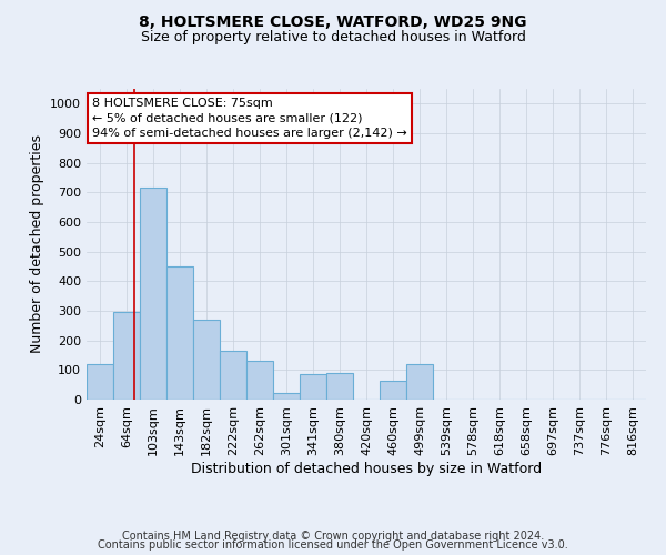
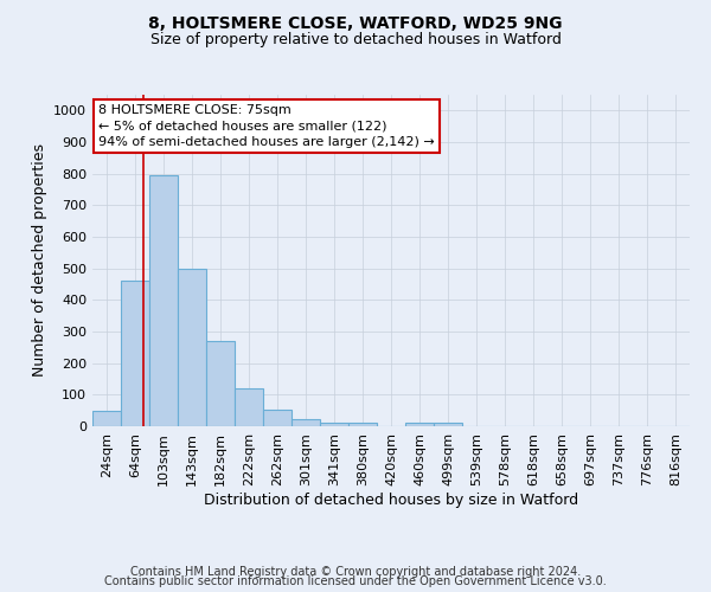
24sqm: 120 -> 50
64sqm: 295 -> 460
103sqm: 715 -> 795
143sqm: 450 -> 500
222sqm: 165 -> 120
262sqm: 130 -> 52
341sqm: 85 -> 13
380sqm: 90 -> 13
460sqm: 65 -> 10
499sqm: 120 -> 10
